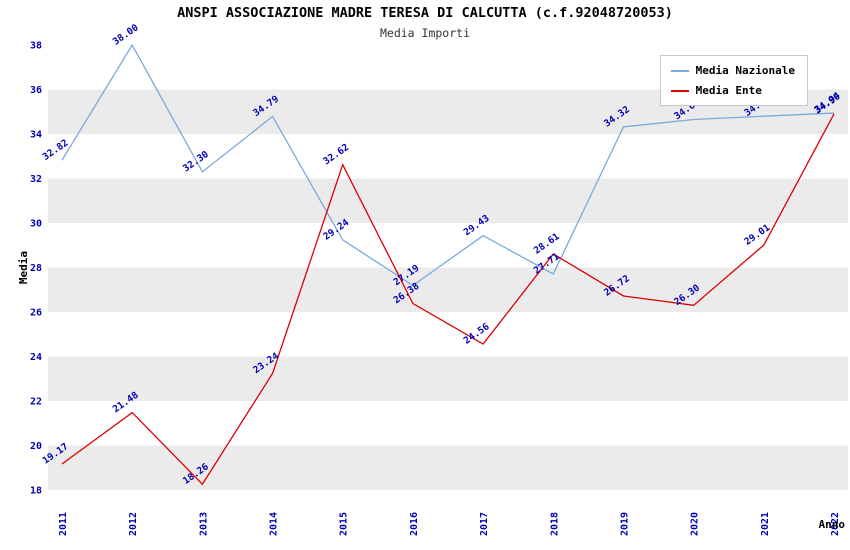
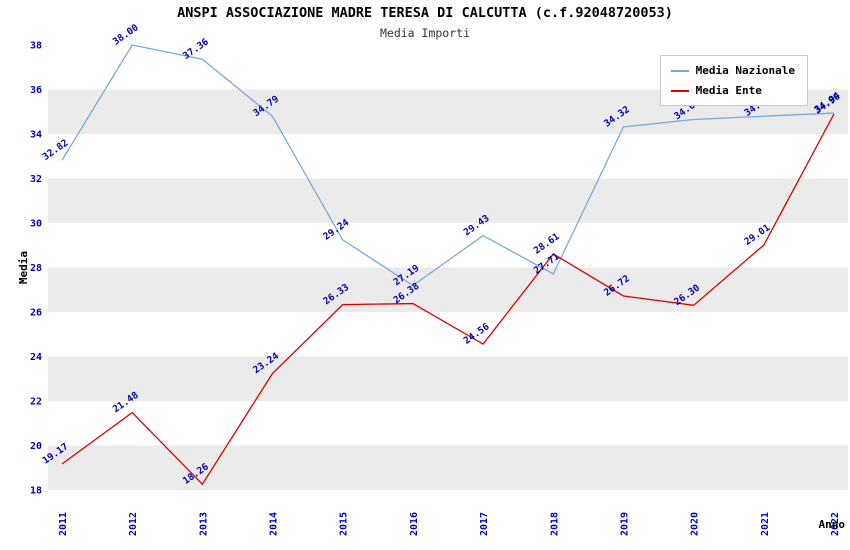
Media Nazionale/2013: 32.30 -> 37.36
Media Ente/2015: 32.62 -> 26.33
